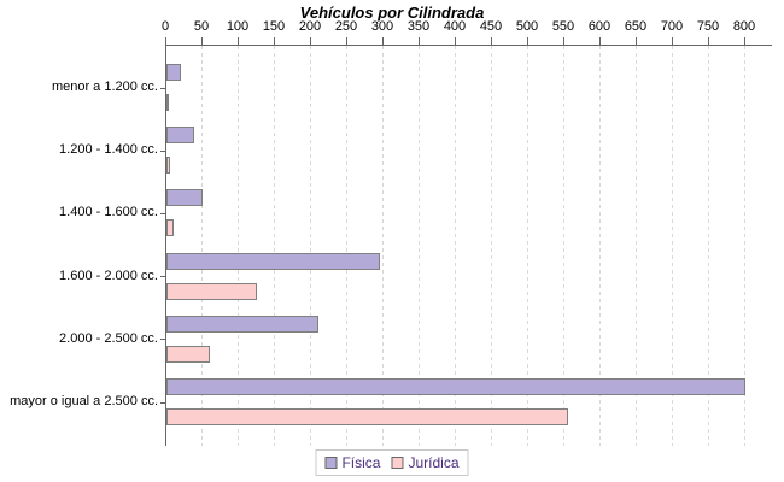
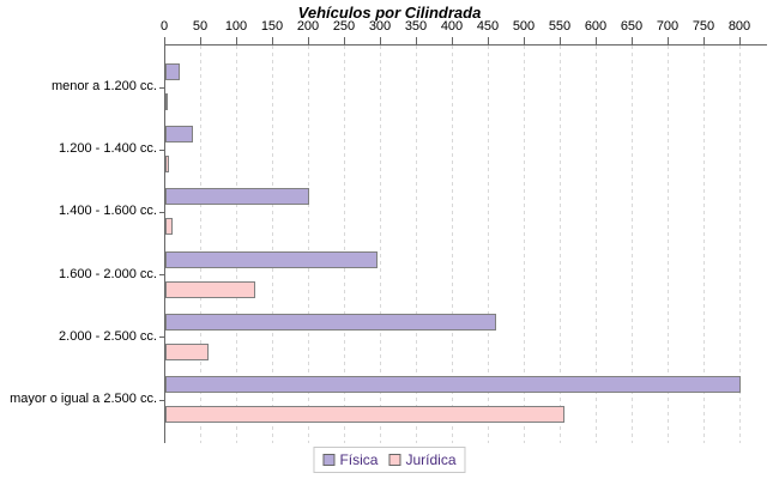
Física/1.400 - 1.600 cc.: 50 -> 200
Física/2.000 - 2.500 cc.: 210 -> 460
